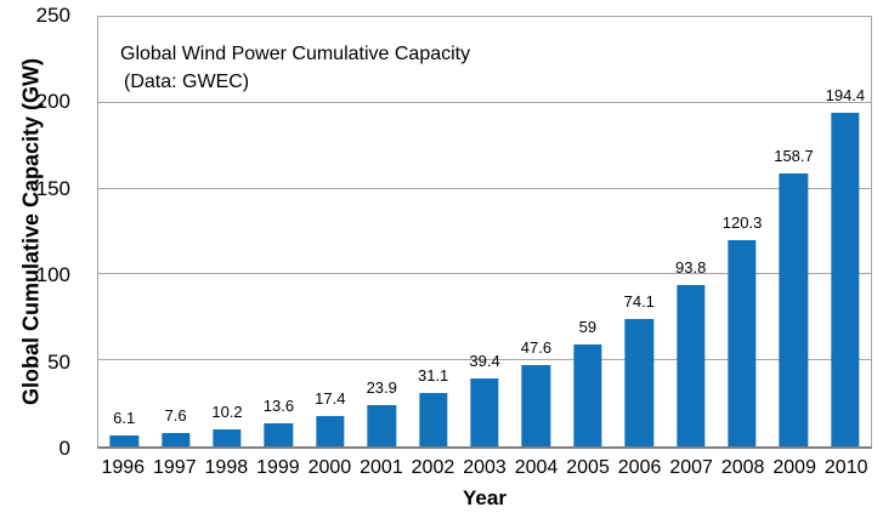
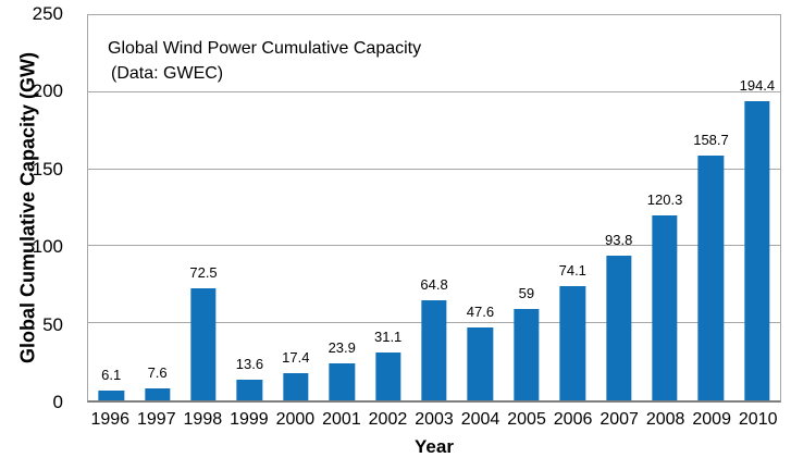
1998: 10.2 -> 72.5
2003: 39.4 -> 64.8
